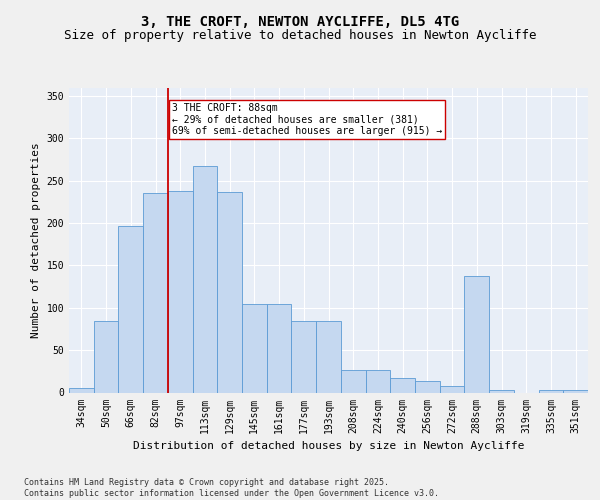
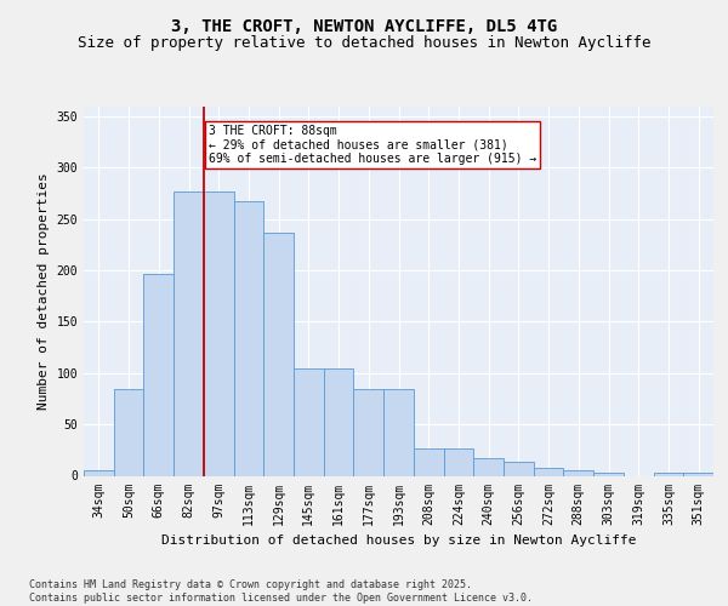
82sqm: 236 -> 277
97sqm: 238 -> 277
288sqm: 138 -> 5
